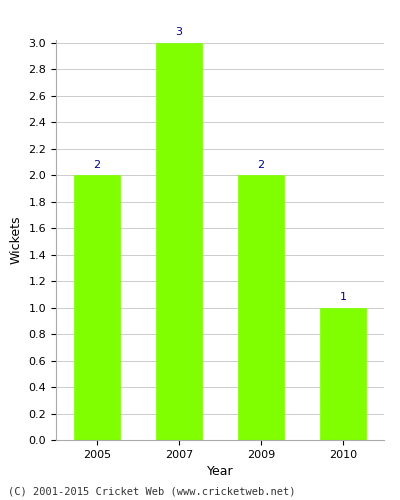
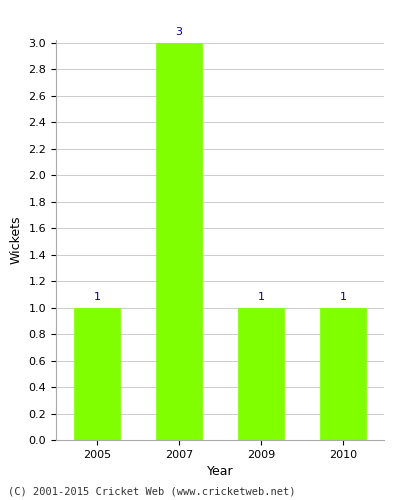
2005: 2 -> 1
2009: 2 -> 1
